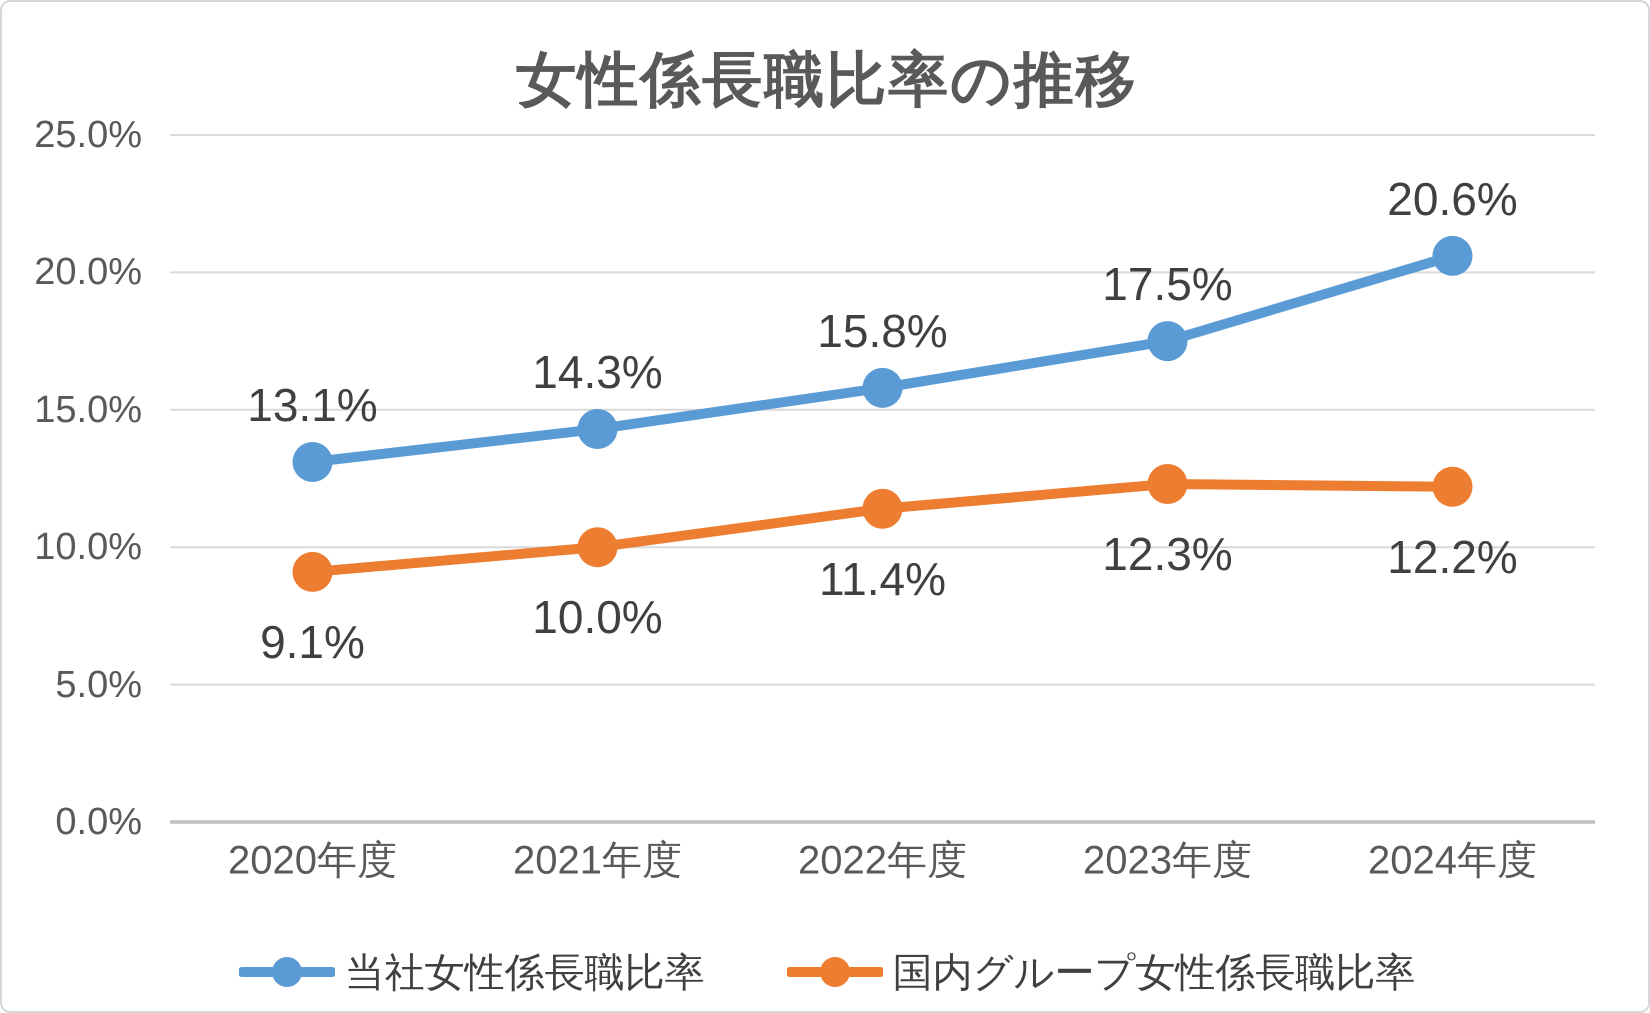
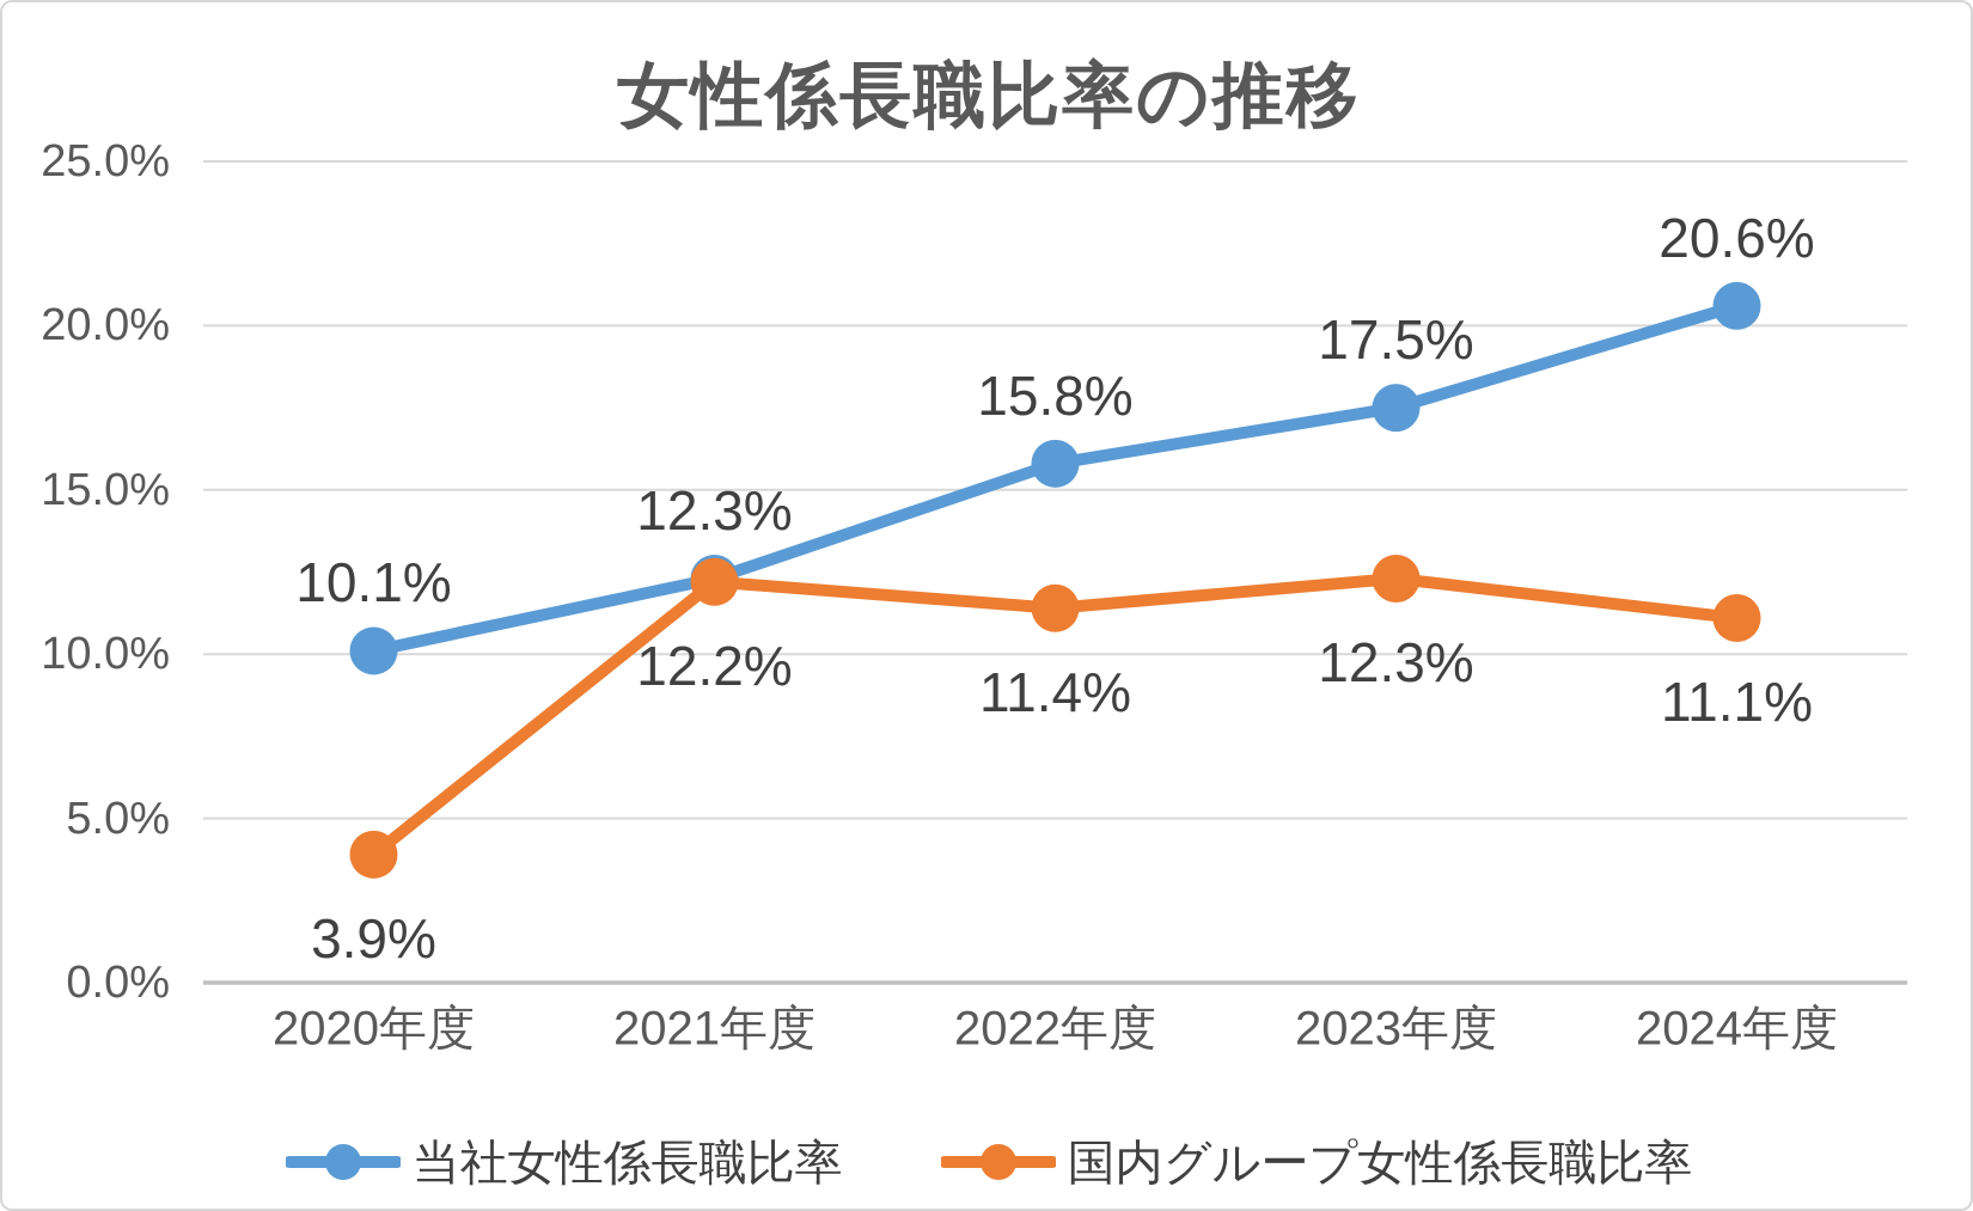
当社女性係長職比率/2020年度: 13.1% -> 10.1%
国内グループ女性係長職比率/2020年度: 9.1% -> 3.9%
当社女性係長職比率/2021年度: 14.3% -> 12.3%
国内グループ女性係長職比率/2021年度: 10.0% -> 12.2%
国内グループ女性係長職比率/2024年度: 12.2% -> 11.1%
